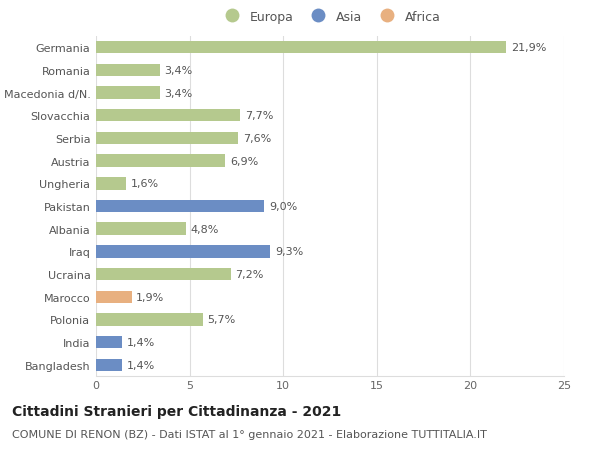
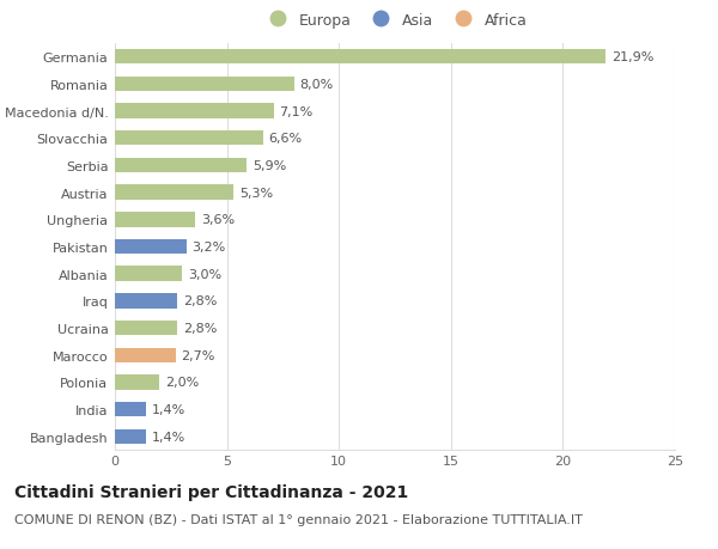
Romania: 3,4% -> 8,0%
Macedonia d/N.: 3,4% -> 7,1%
Slovacchia: 7,7% -> 6,6%
Serbia: 7,6% -> 5,9%
Austria: 6,9% -> 5,3%
Ungheria: 1,6% -> 3,6%
Pakistan: 9,0% -> 3,2%
Albania: 4,8% -> 3,0%
Iraq: 9,3% -> 2,8%
Ucraina: 7,2% -> 2,8%
Marocco: 1,9% -> 2,7%
Polonia: 5,7% -> 2,0%
